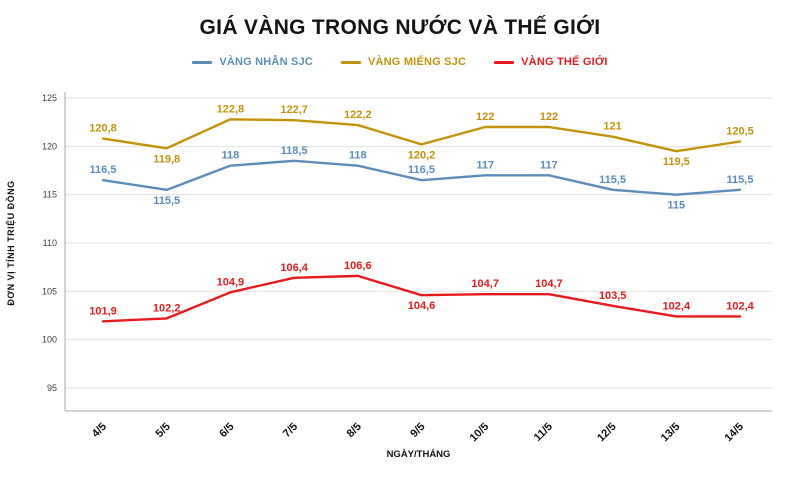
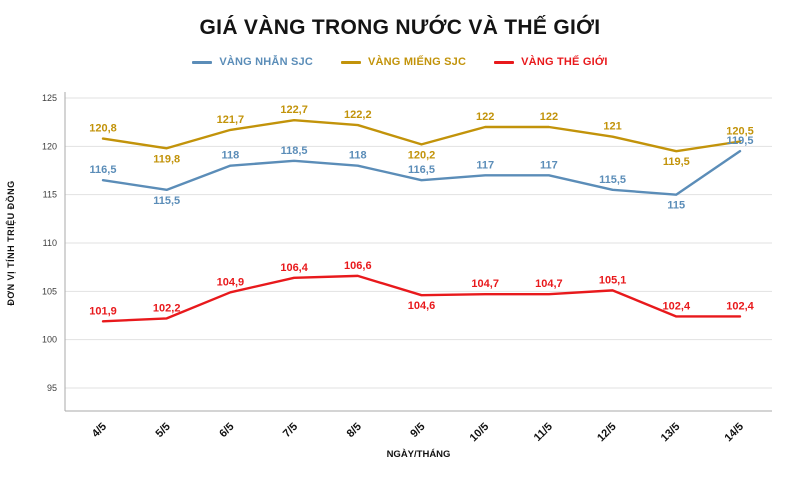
VÀNG MIẾNG SJC/6/5: 122,8 -> 121,7
VÀNG THẾ GIỚI/12/5: 103,5 -> 105,1
VÀNG NHẪN SJC/14/5: 115,5 -> 119,5
